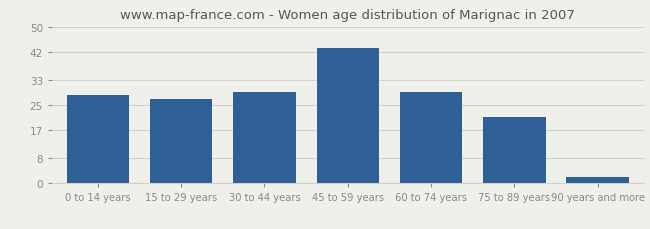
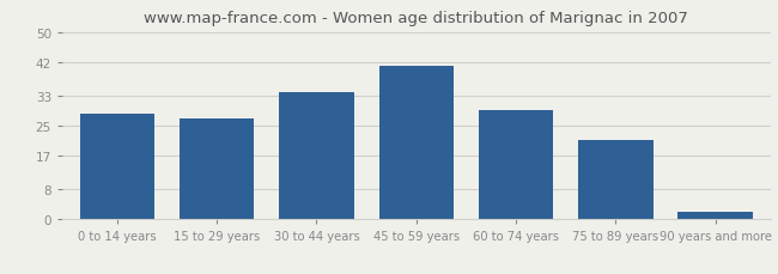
30 to 44 years: 29 -> 34
45 to 59 years: 43 -> 41
